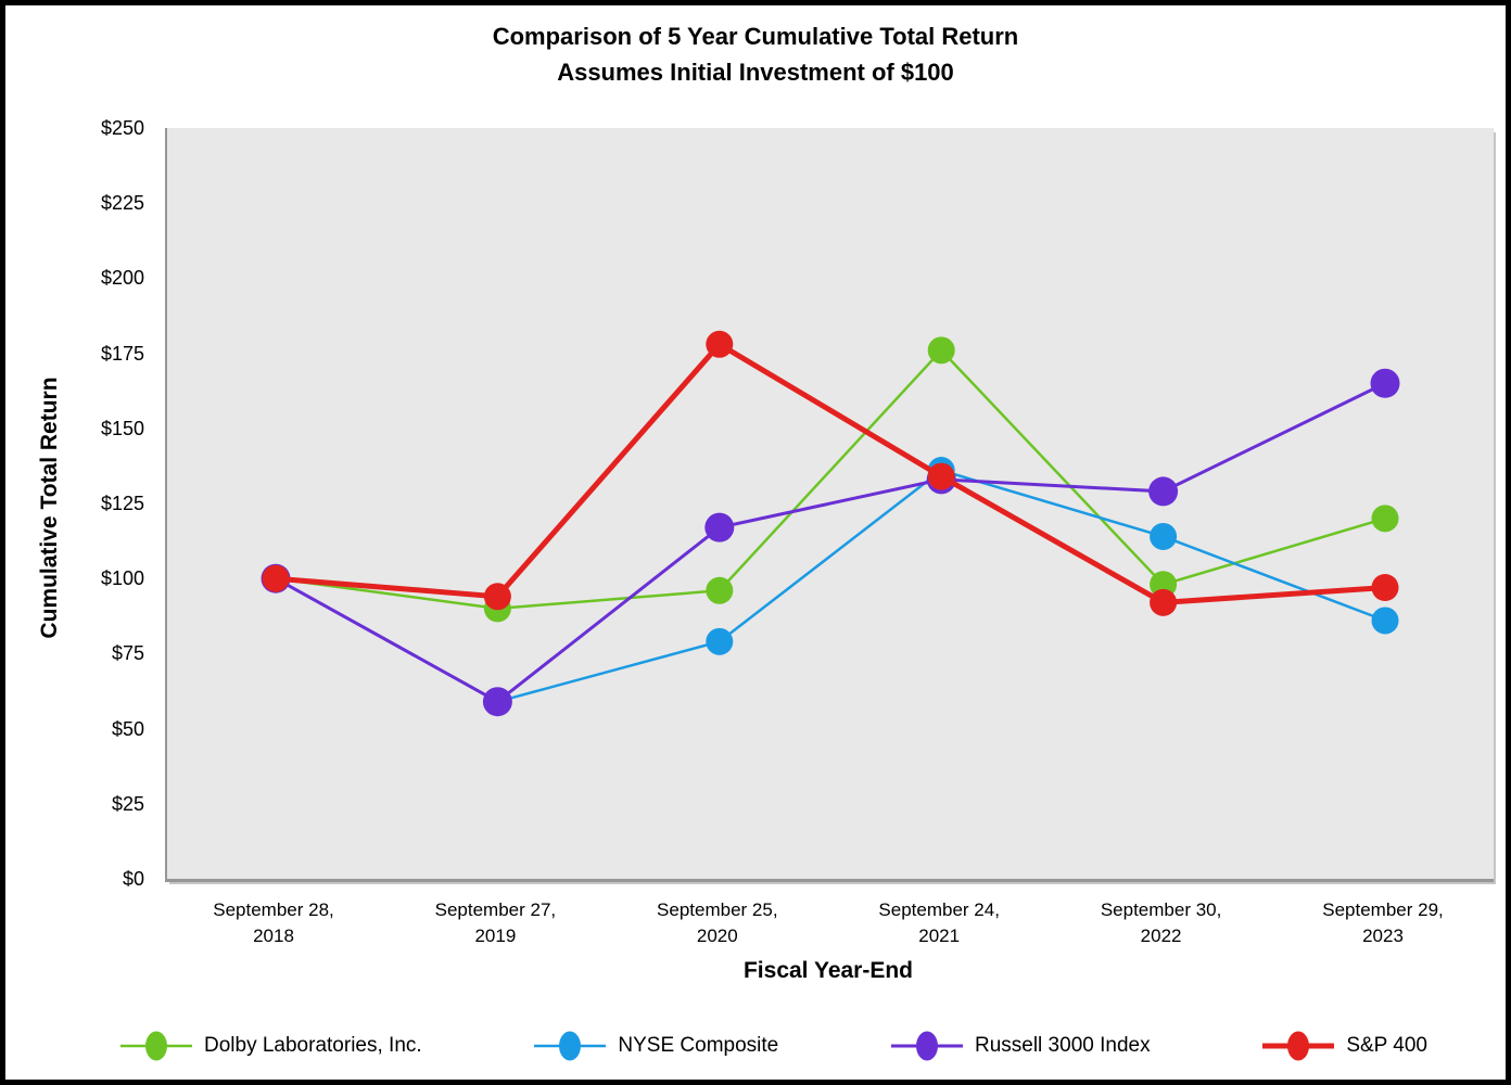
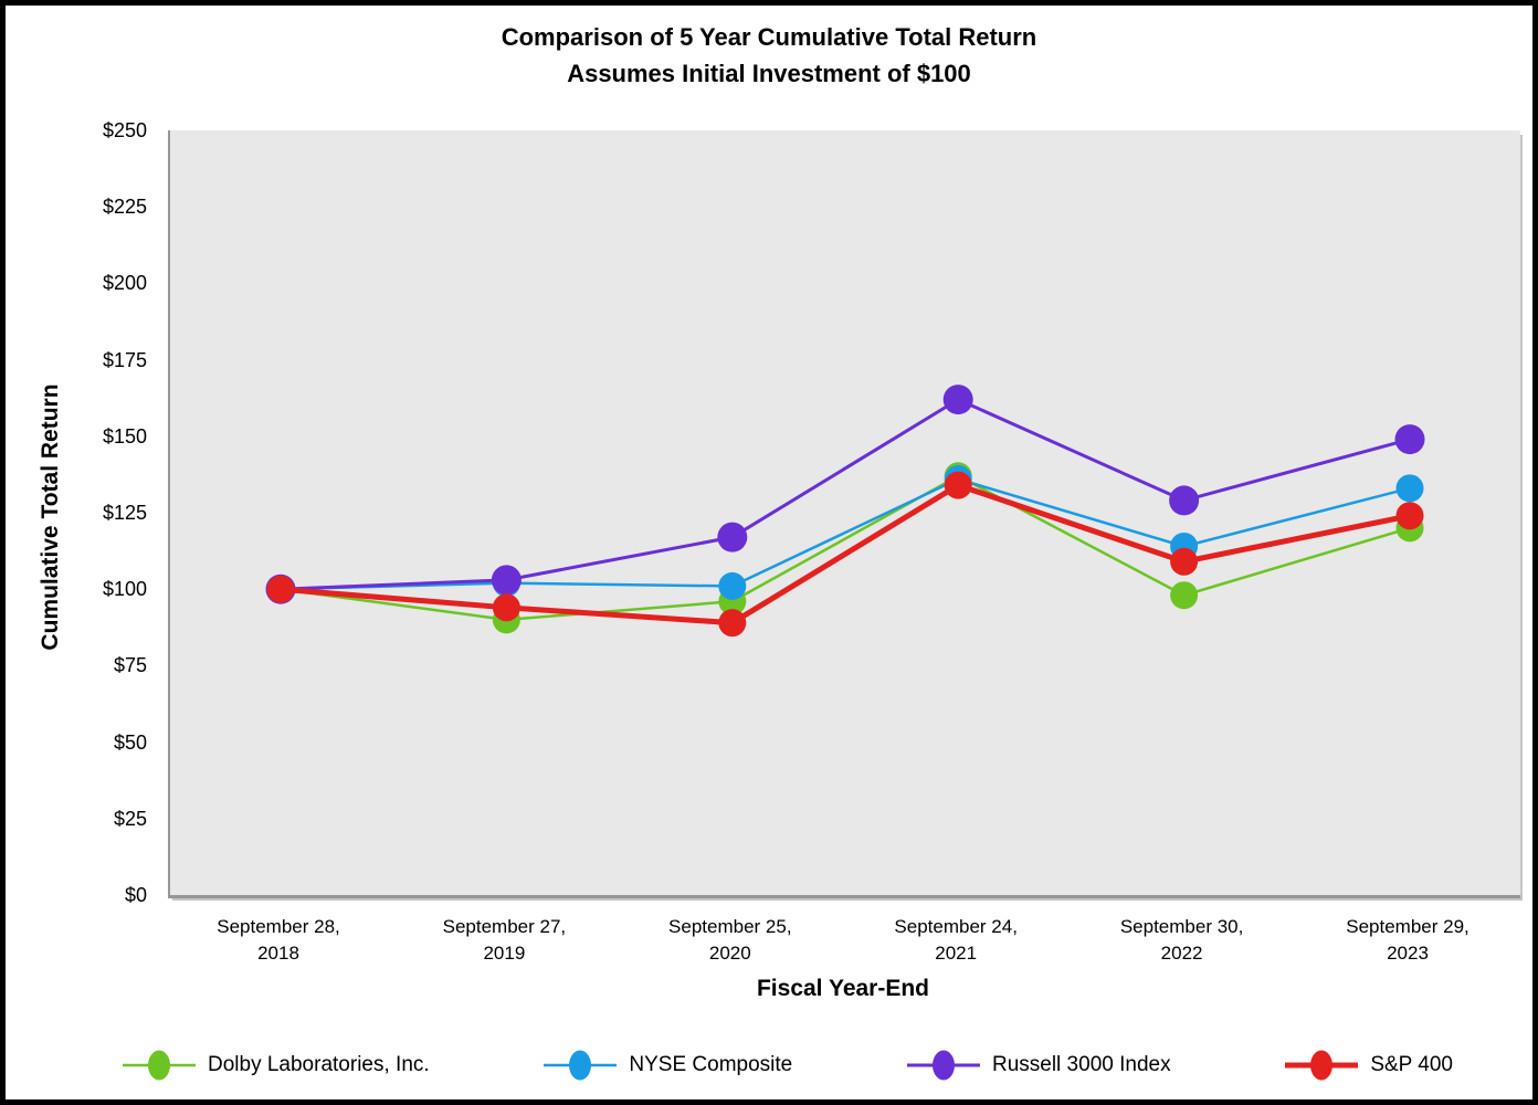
NYSE Composite/September 27, 2019: $59 -> $102
Russell 3000 Index/September 27, 2019: $59 -> $103
NYSE Composite/September 25, 2020: $79 -> $101
S&P 400/September 25, 2020: $178 -> $89
Dolby Laboratories, Inc./September 24, 2021: $176 -> $137
Russell 3000 Index/September 24, 2021: $133 -> $162
S&P 400/September 30, 2022: $92 -> $109
NYSE Composite/September 29, 2023: $86 -> $133
Russell 3000 Index/September 29, 2023: $165 -> $149
S&P 400/September 29, 2023: $97 -> $124
